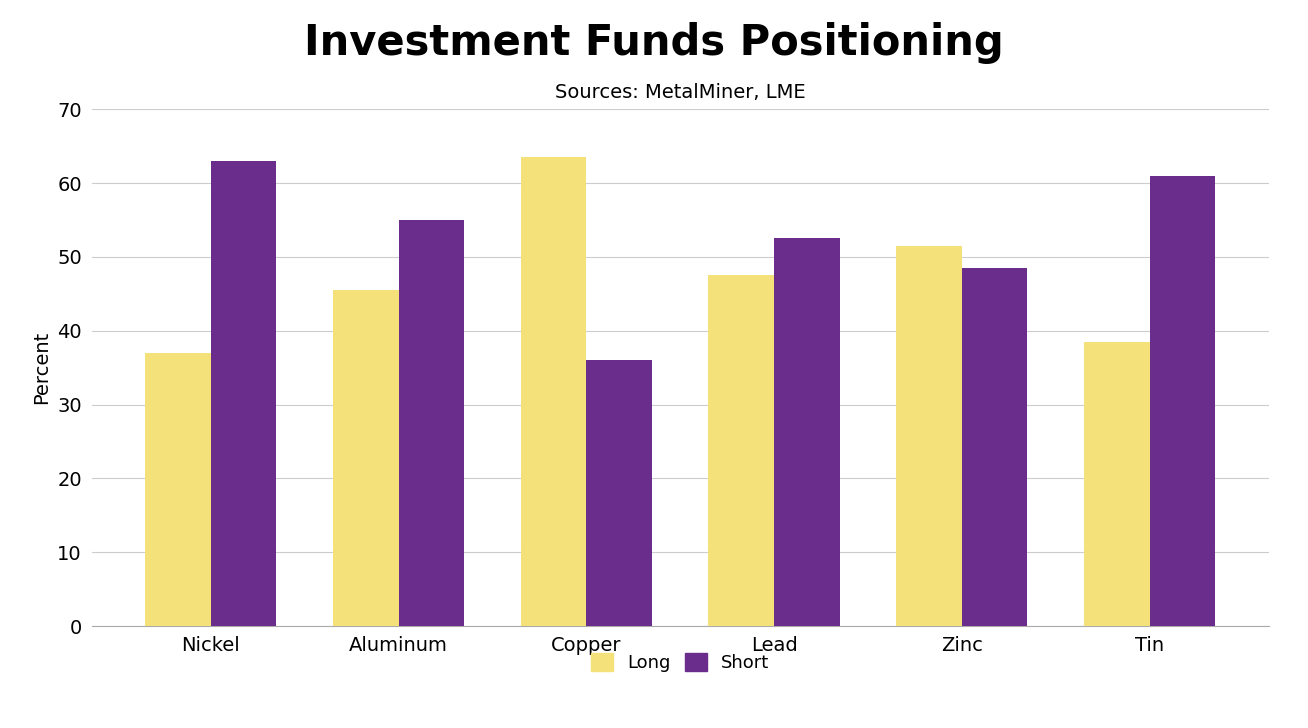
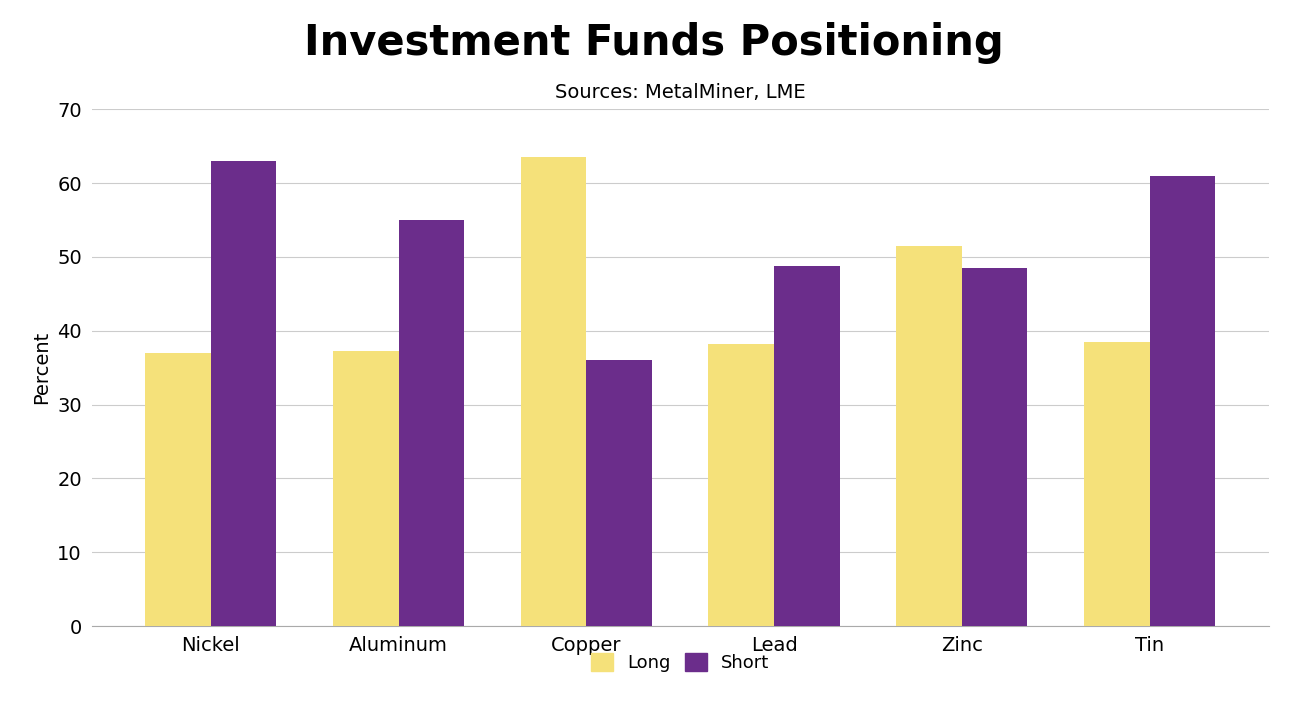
Long/Aluminum: 45.5 -> 37.2
Long/Lead: 47.5 -> 38.2
Short/Lead: 52.5 -> 48.8
